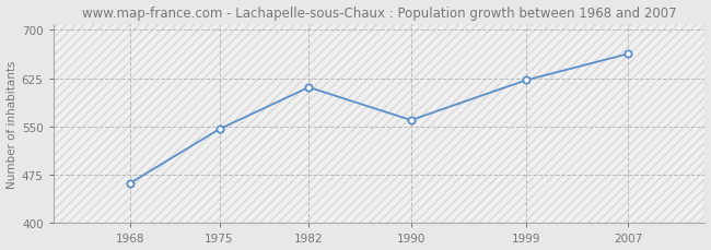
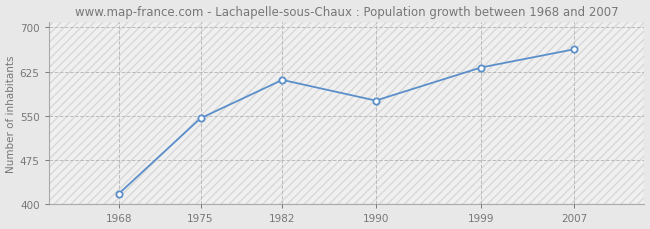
1968: 462 -> 418
1990: 560 -> 576
1999: 622 -> 632
